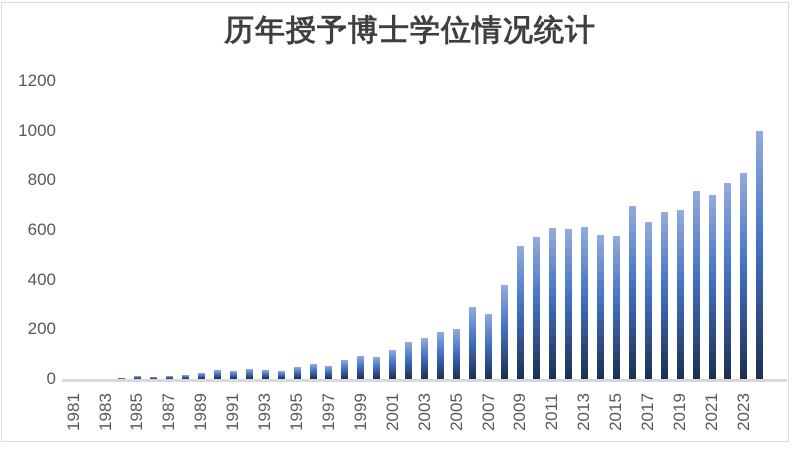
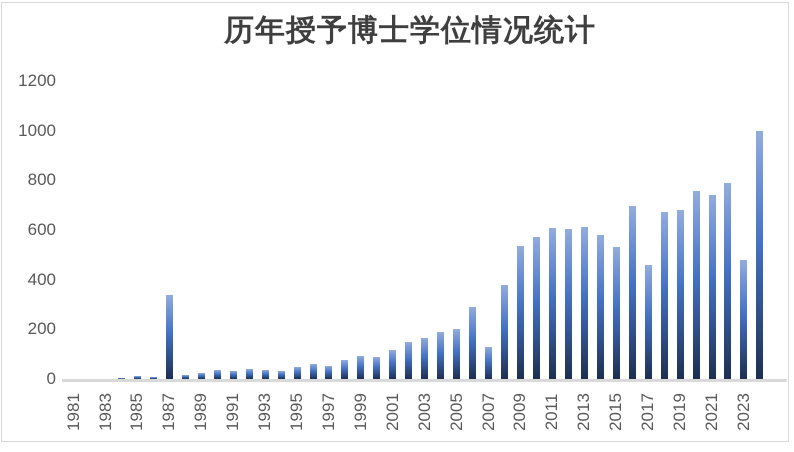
1987: 10 -> 340
2007: 260 -> 130
2015: 580 -> 530
2017: 630 -> 460
2023: 830 -> 480
